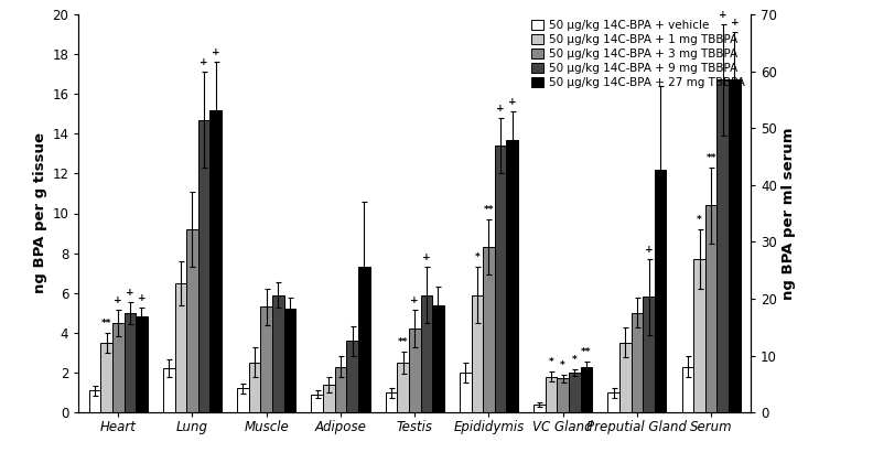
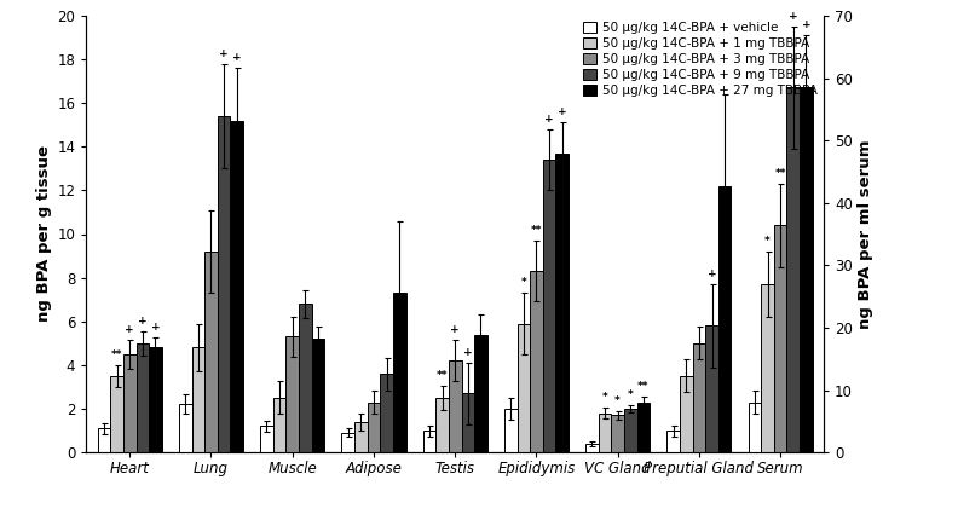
50 μg/kg 14C-BPA + 1 mg TBBPA/Lung: 6.5 -> 4.8
50 μg/kg 14C-BPA + 9 mg TBBPA/Lung: 14.7 -> 15.4
50 μg/kg 14C-BPA + 9 mg TBBPA/Muscle: 5.9 -> 6.8
50 μg/kg 14C-BPA + 9 mg TBBPA/Testis: 5.9 -> 2.7
